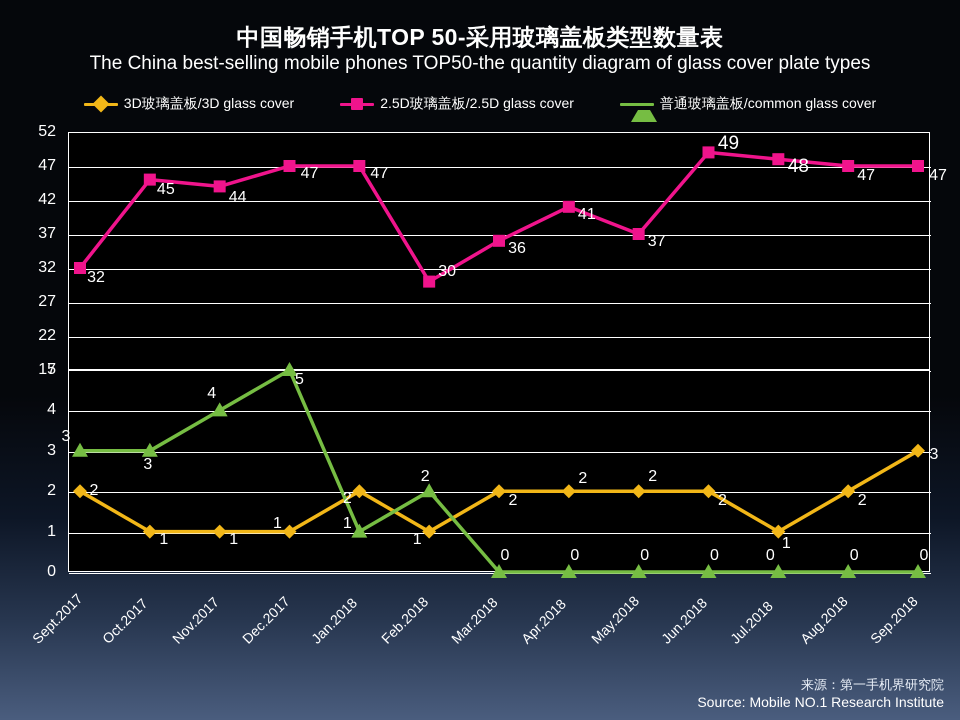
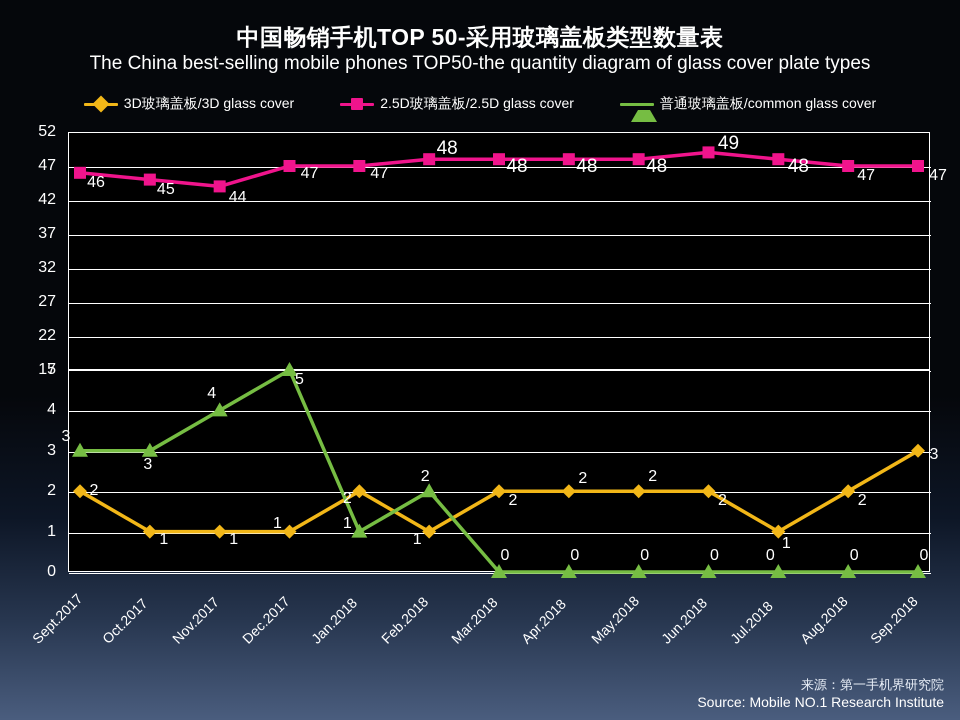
2.5D玻璃盖板/2.5D glass cover/Sept.2017: 32 -> 46
2.5D玻璃盖板/2.5D glass cover/Feb.2018: 30 -> 48
2.5D玻璃盖板/2.5D glass cover/Mar.2018: 36 -> 48
2.5D玻璃盖板/2.5D glass cover/Apr.2018: 41 -> 48
2.5D玻璃盖板/2.5D glass cover/May.2018: 37 -> 48
